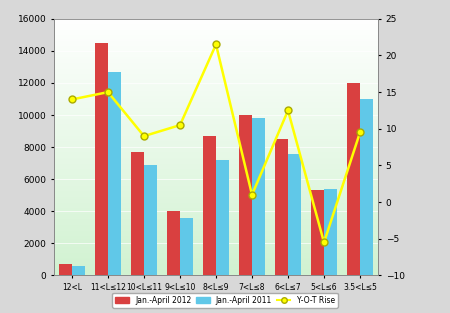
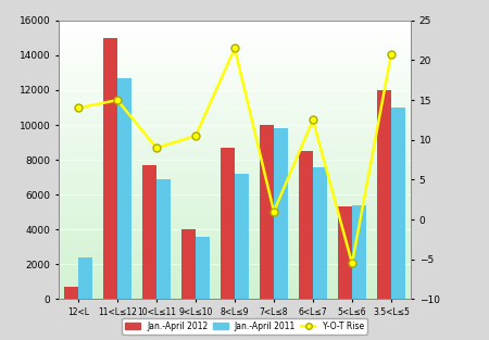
Jan.-April 2011/12<L: 600 -> 2400
Jan.-April 2012/11<L≤12: 14500 -> 15000
Y-O-T Rise/3.5<L≤5: 9.5 -> 20.8
